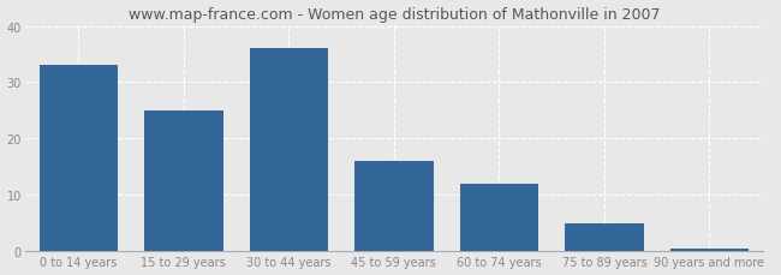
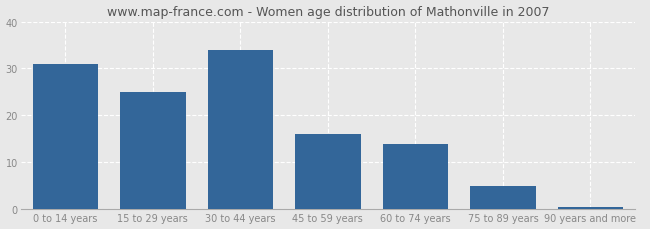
0 to 14 years: 33.0 -> 31.0
30 to 44 years: 36.0 -> 34.0
60 to 74 years: 12.0 -> 14.0
